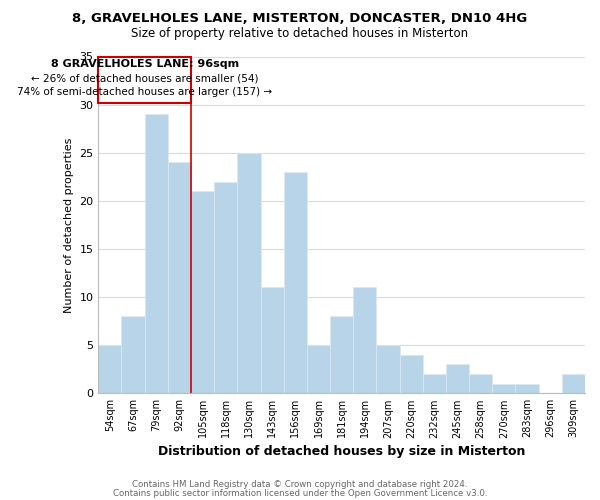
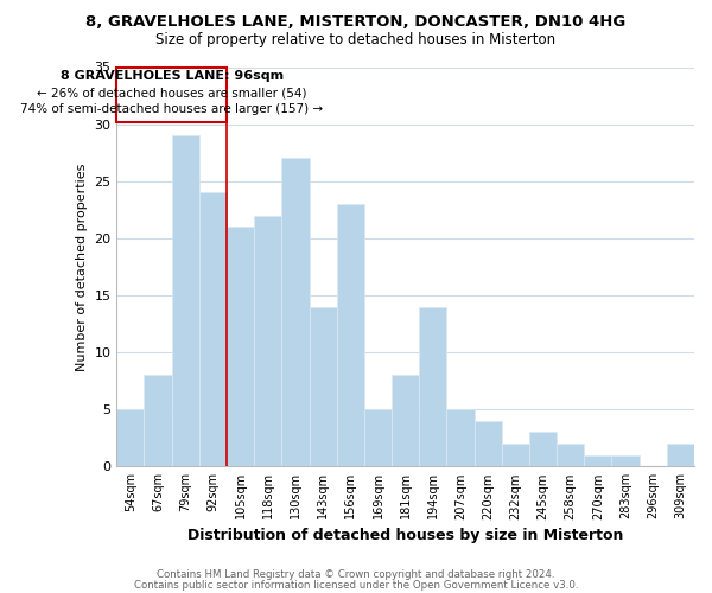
130sqm: 25 -> 27
143sqm: 11 -> 14
194sqm: 11 -> 14
